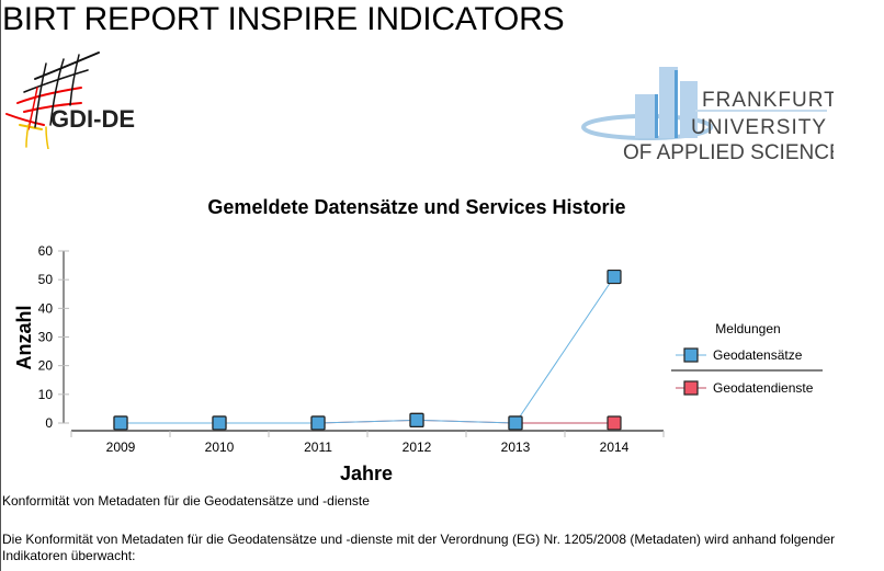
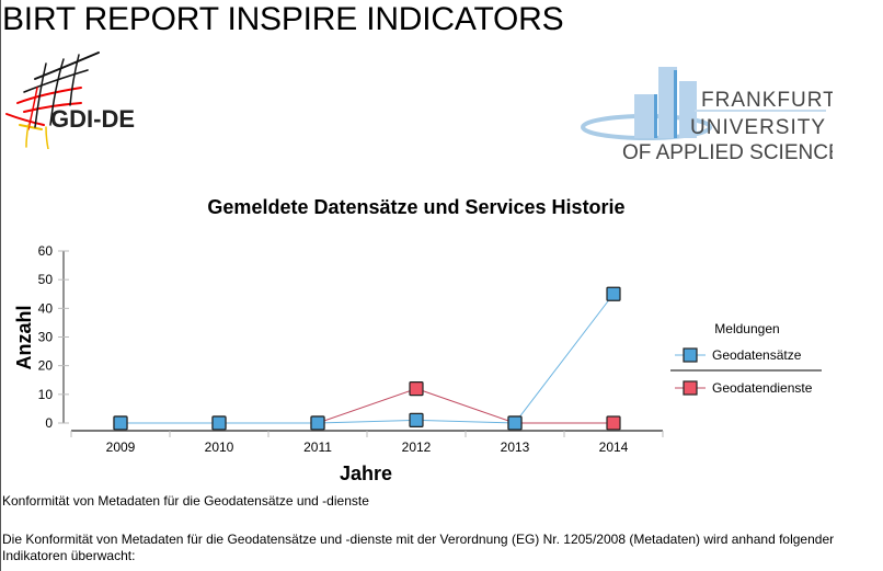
Geodatendienste/2012: 1 -> 12
Geodatensätze/2014: 51 -> 45
